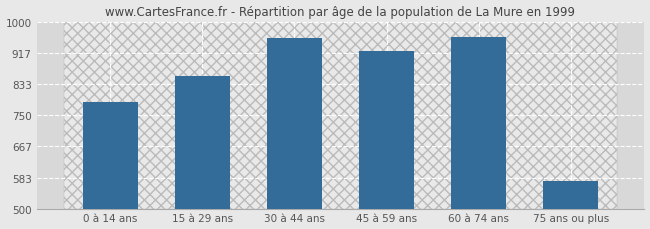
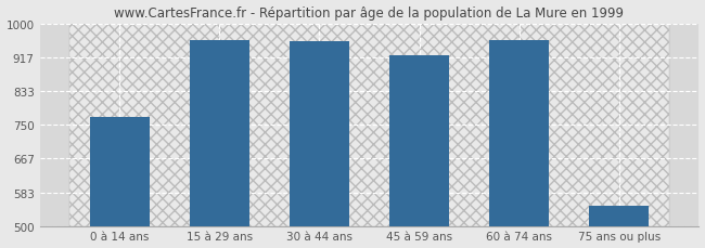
0 à 14 ans: 785 -> 768
15 à 29 ans: 855 -> 958
75 ans ou plus: 575 -> 549
